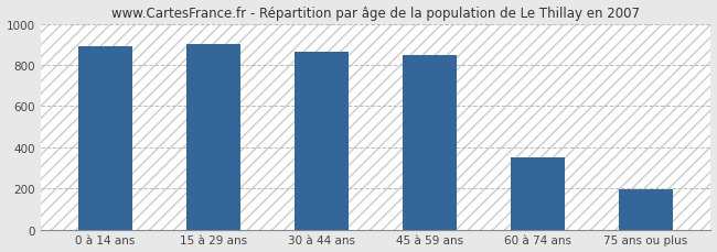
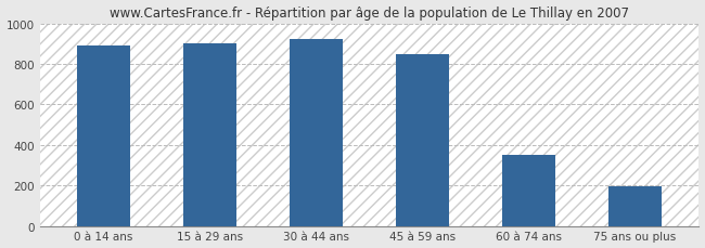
30 à 44 ans: 860 -> 920
